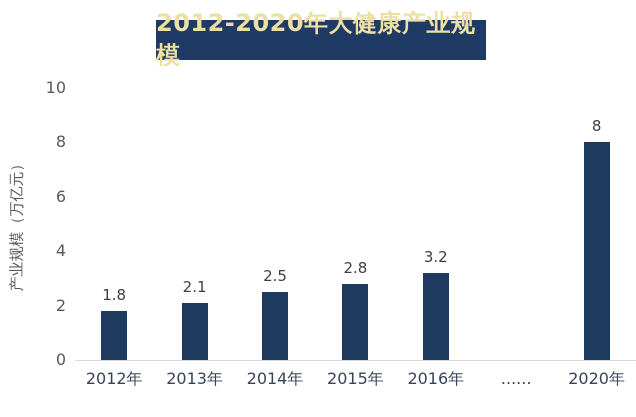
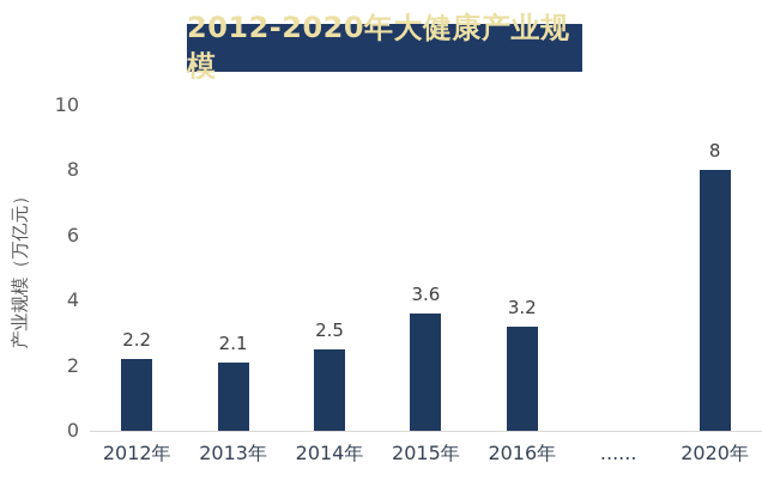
2012年: 1.8 -> 2.2
2015年: 2.8 -> 3.6
